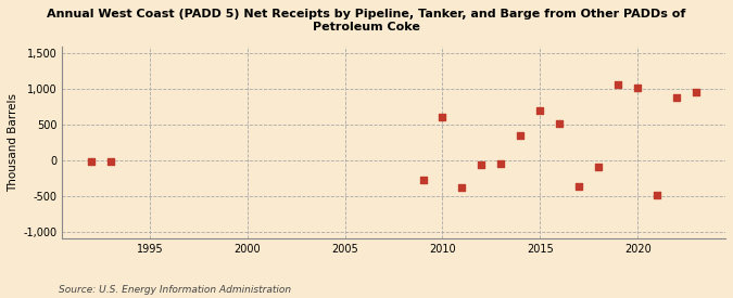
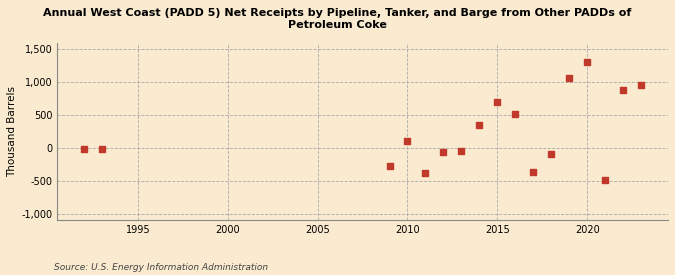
2010: 600 -> 100
2020: 1,020 -> 1,300
